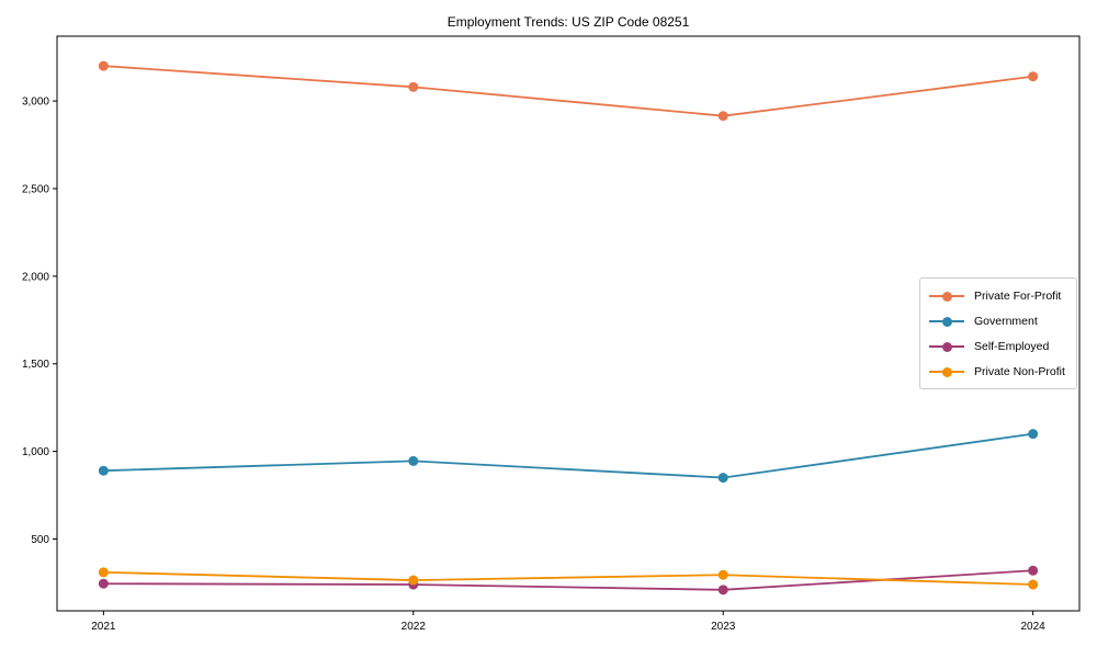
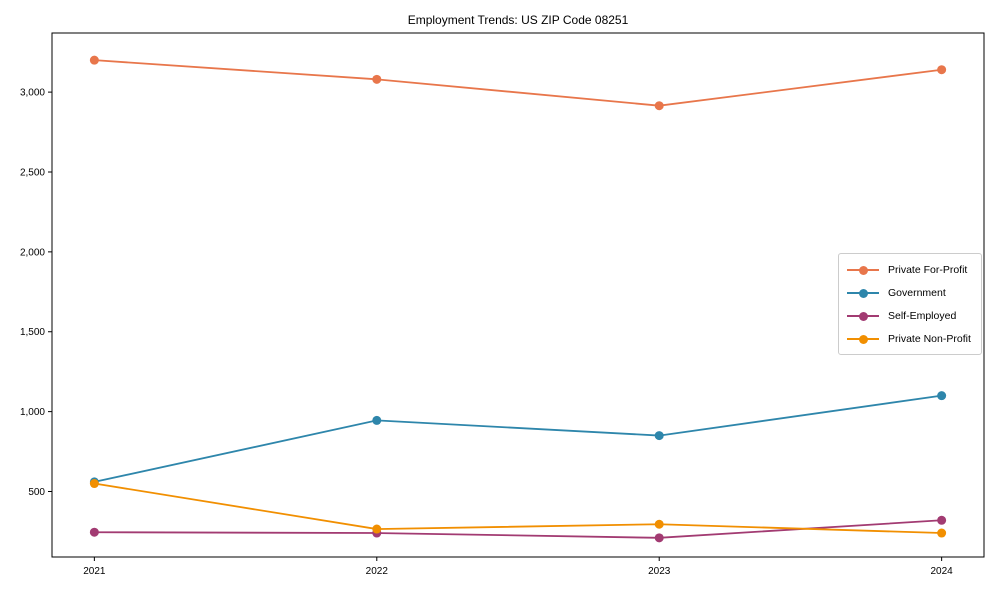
Government/2021: 890 -> 560
Private Non-Profit/2021: 310 -> 550
